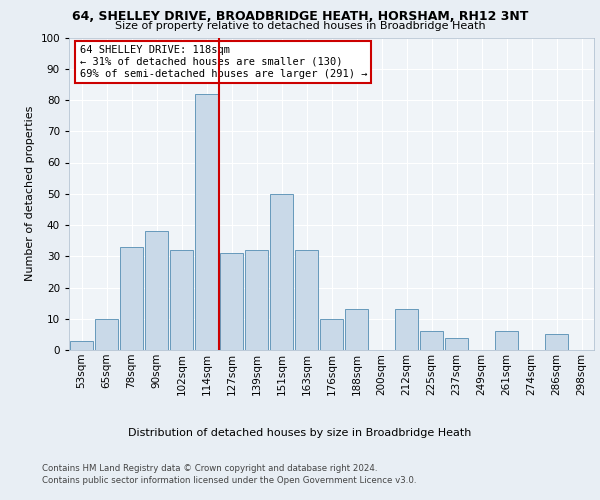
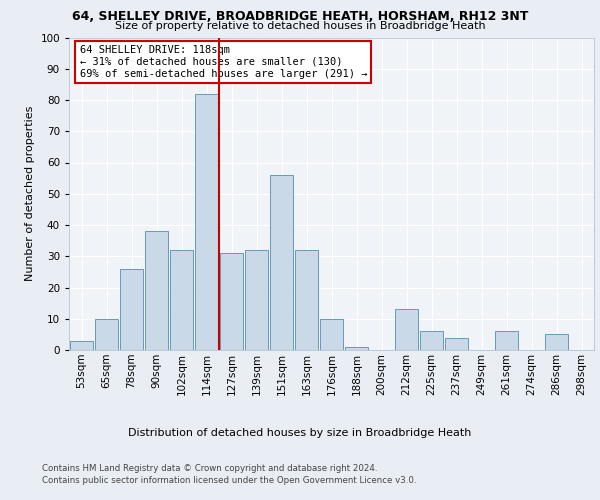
78sqm: 33 -> 26
151sqm: 50 -> 56
188sqm: 13 -> 1
